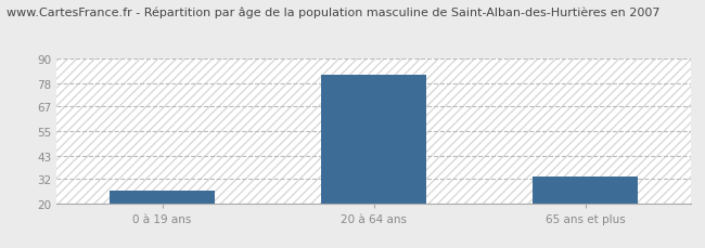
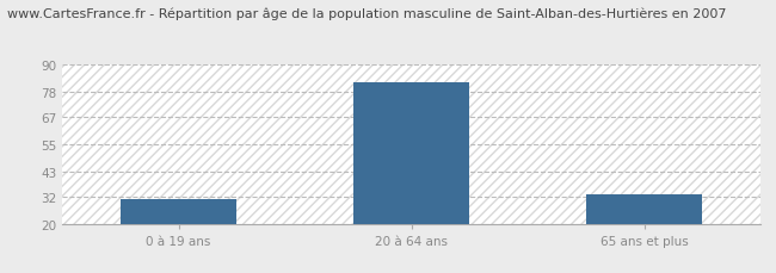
0 à 19 ans: 26 -> 31
